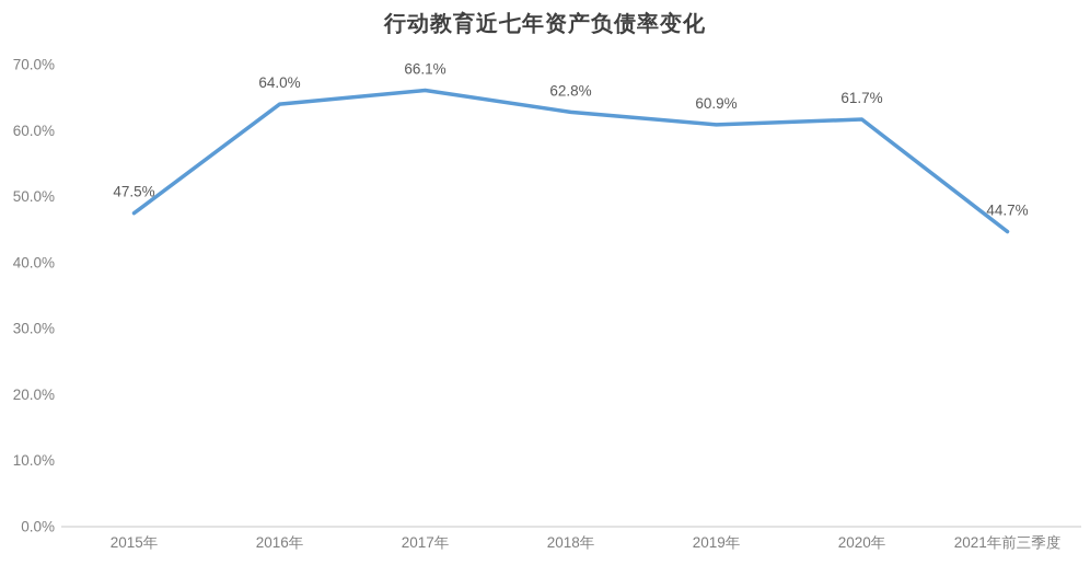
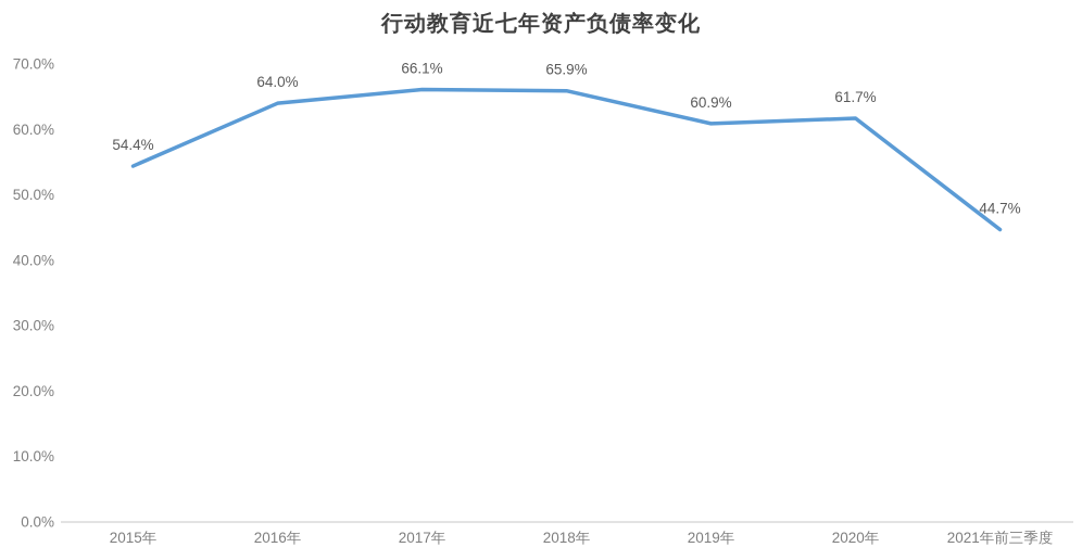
2015年: 47.5% -> 54.4%
2018年: 62.8% -> 65.9%
